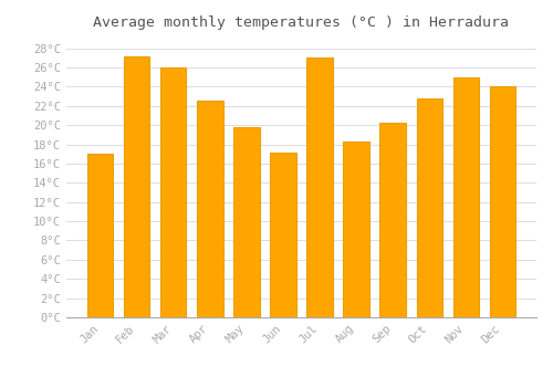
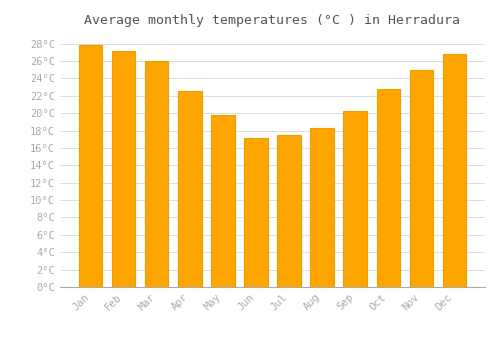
Jan: 17.0°C -> 27.8°C
Jul: 27.0°C -> 17.5°C
Dec: 24.0°C -> 26.8°C
